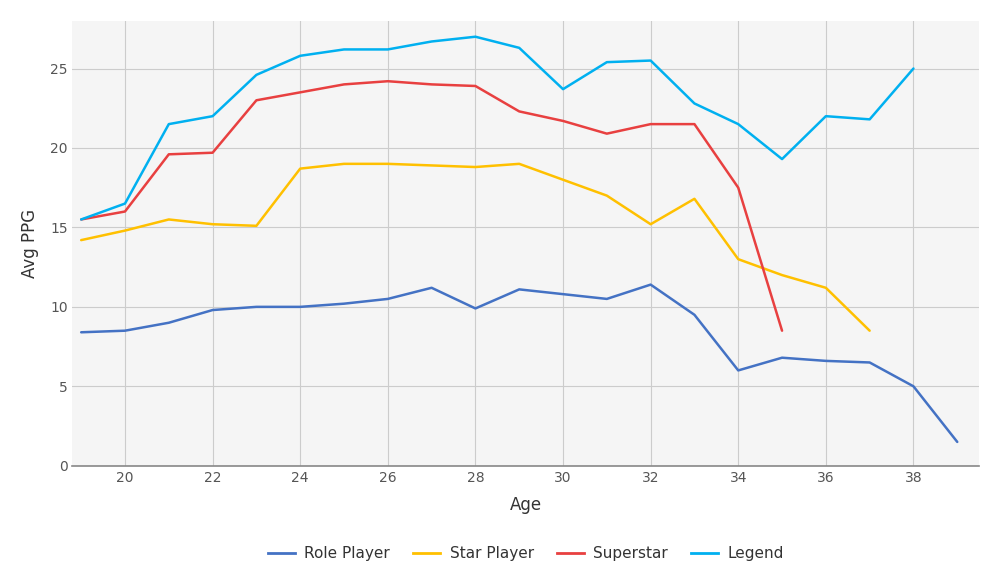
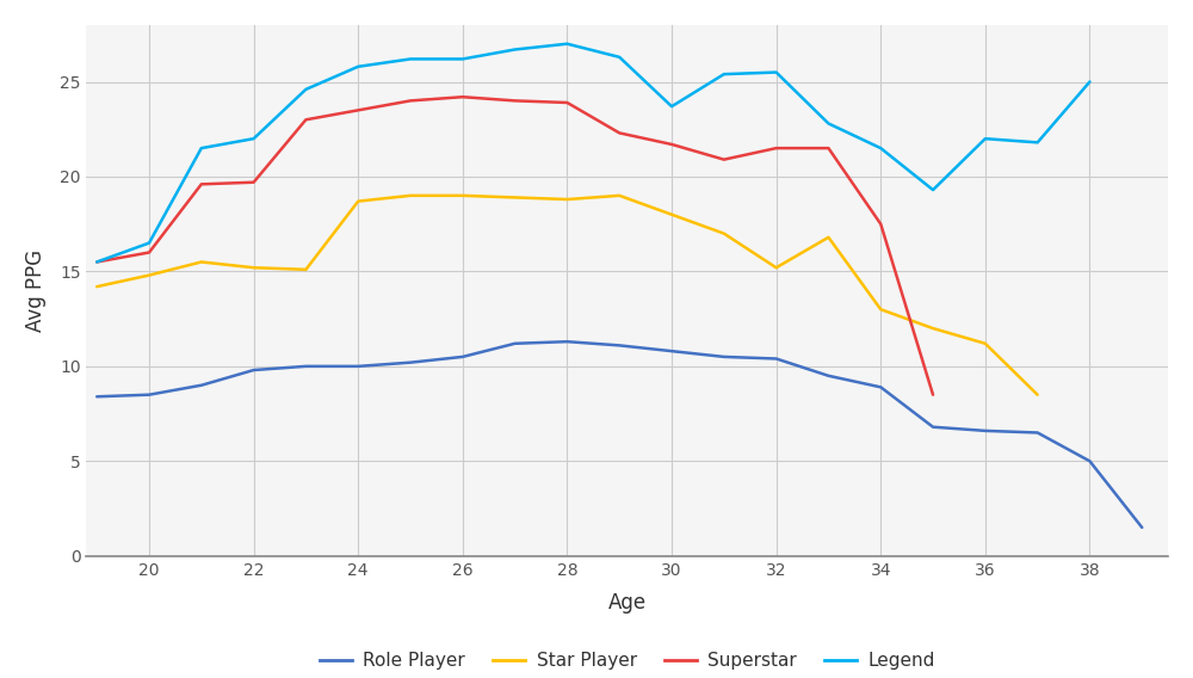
Role Player/28: 9.9 -> 11.3
Role Player/32: 11.4 -> 10.4
Role Player/34: 6.0 -> 8.9
